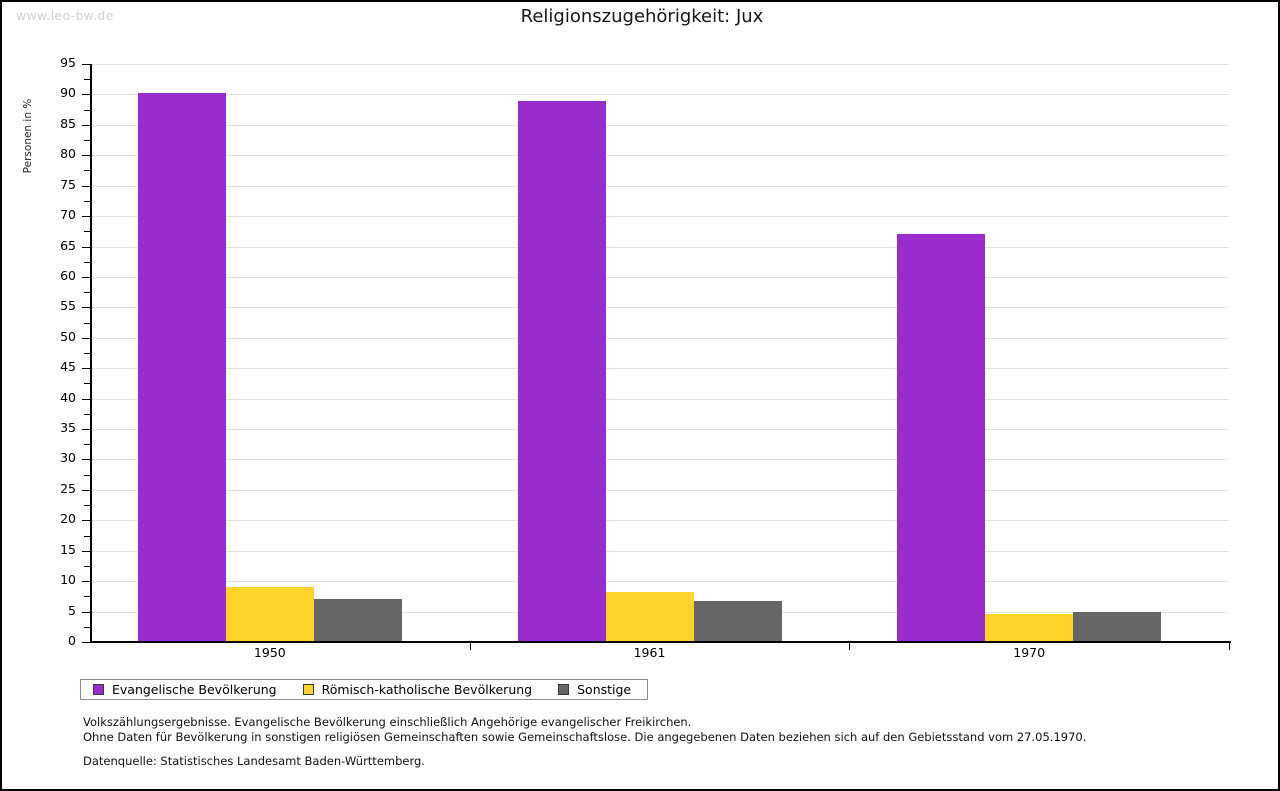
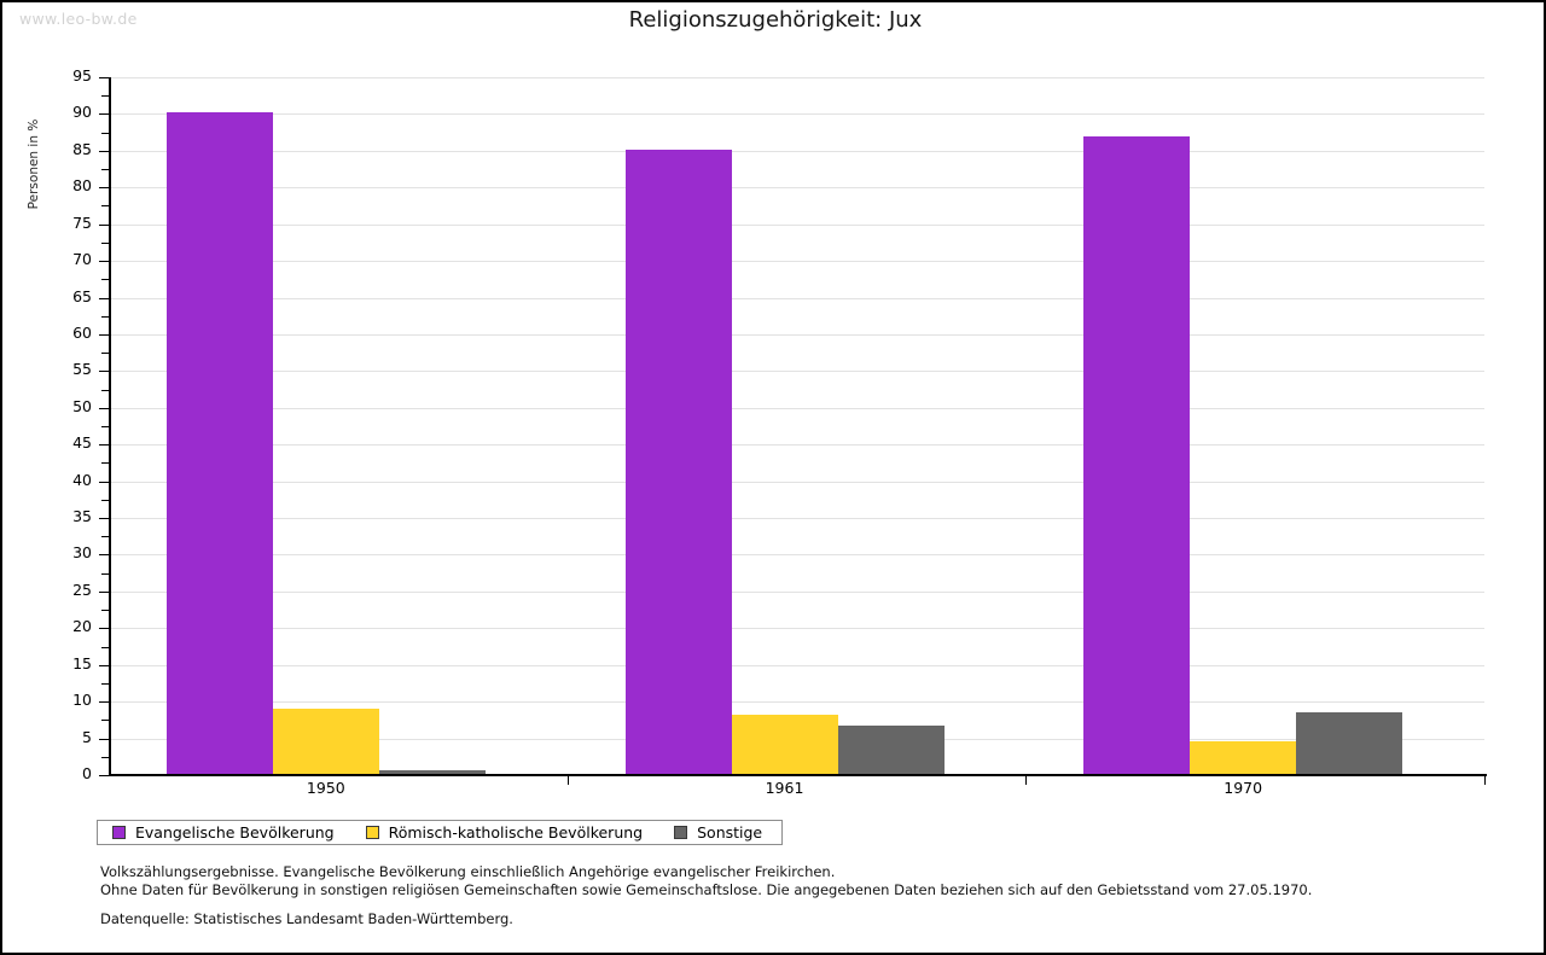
Sonstige/1950: 7 -> 1
Evangelische Bevölkerung/1961: 89 -> 85
Evangelische Bevölkerung/1970: 67 -> 87
Sonstige/1970: 5 -> 9
